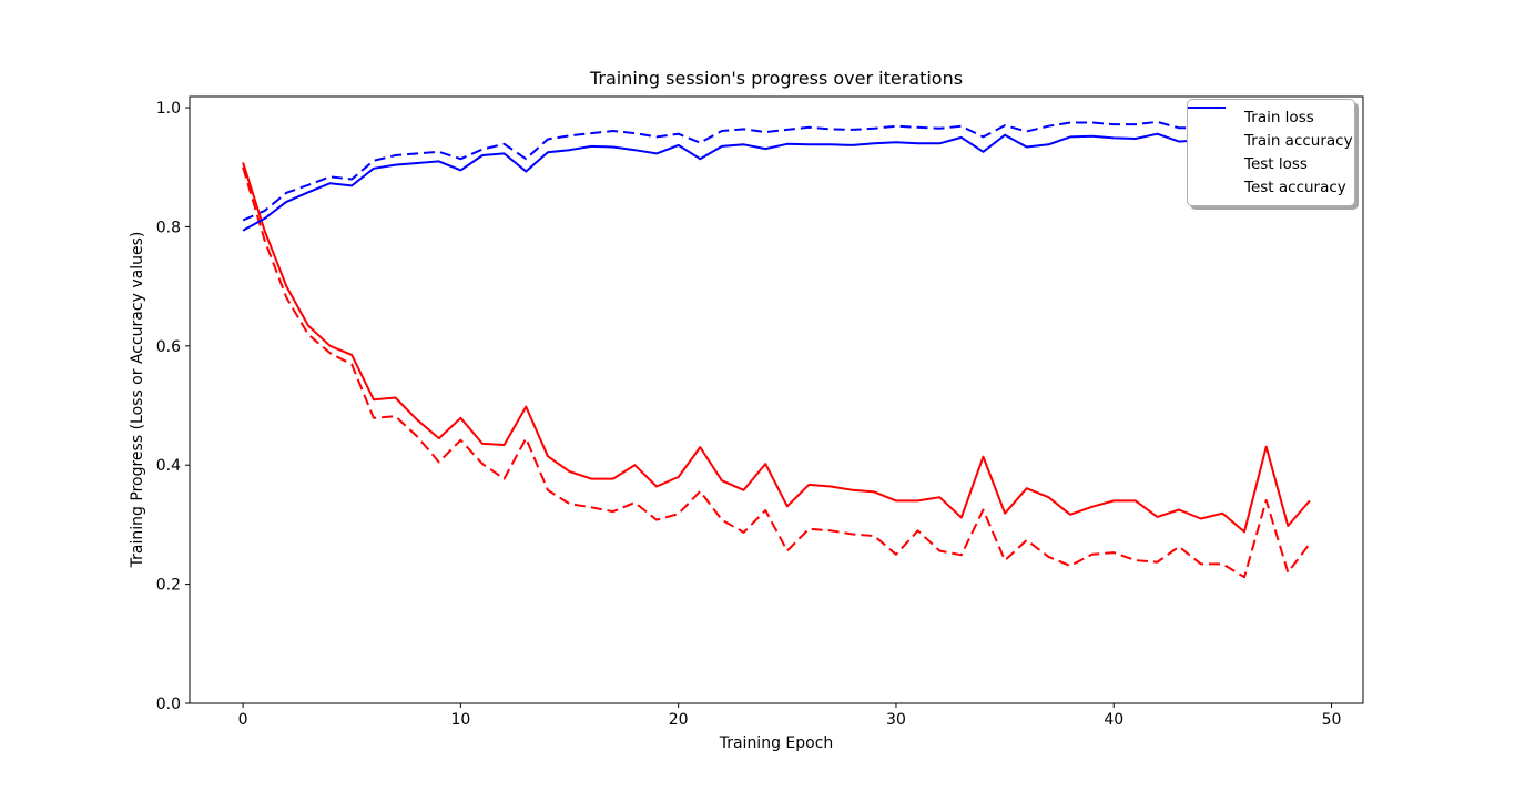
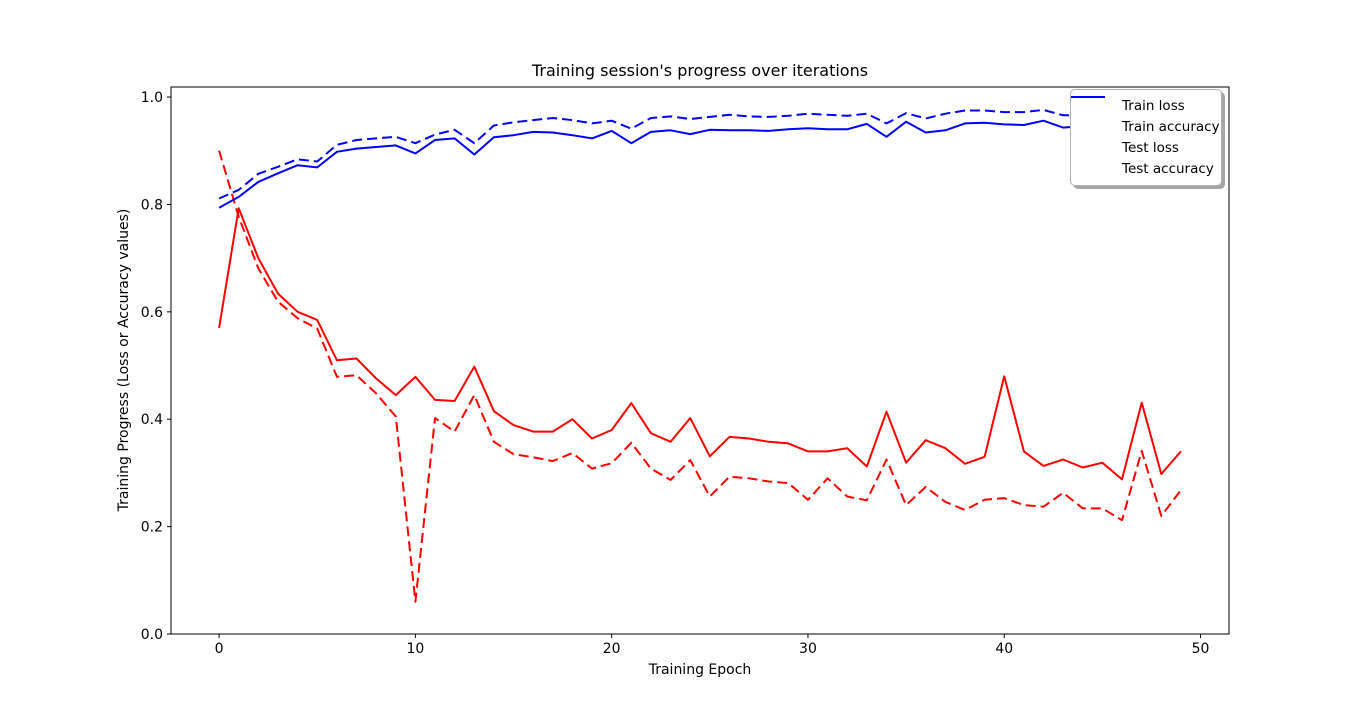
Test loss/0: 0.91 -> 0.57
Train loss/10: 0.44 -> 0.06
Test loss/40: 0.34 -> 0.48
